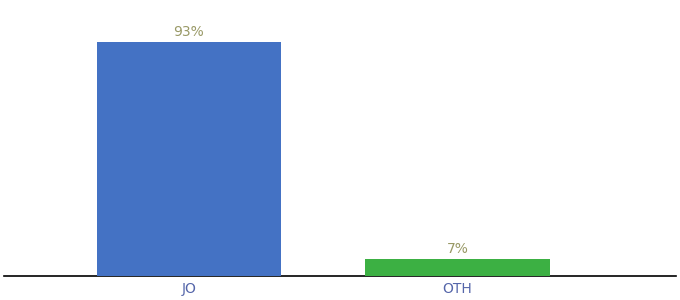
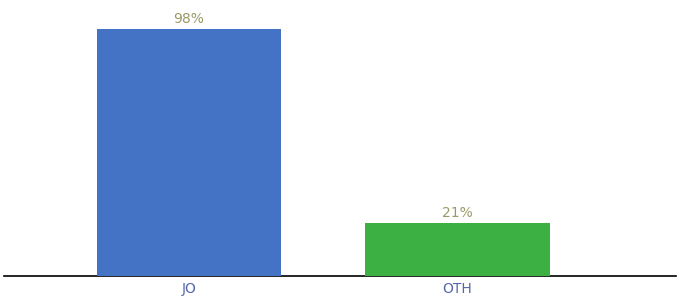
JO: 93% -> 98%
OTH: 7% -> 21%
